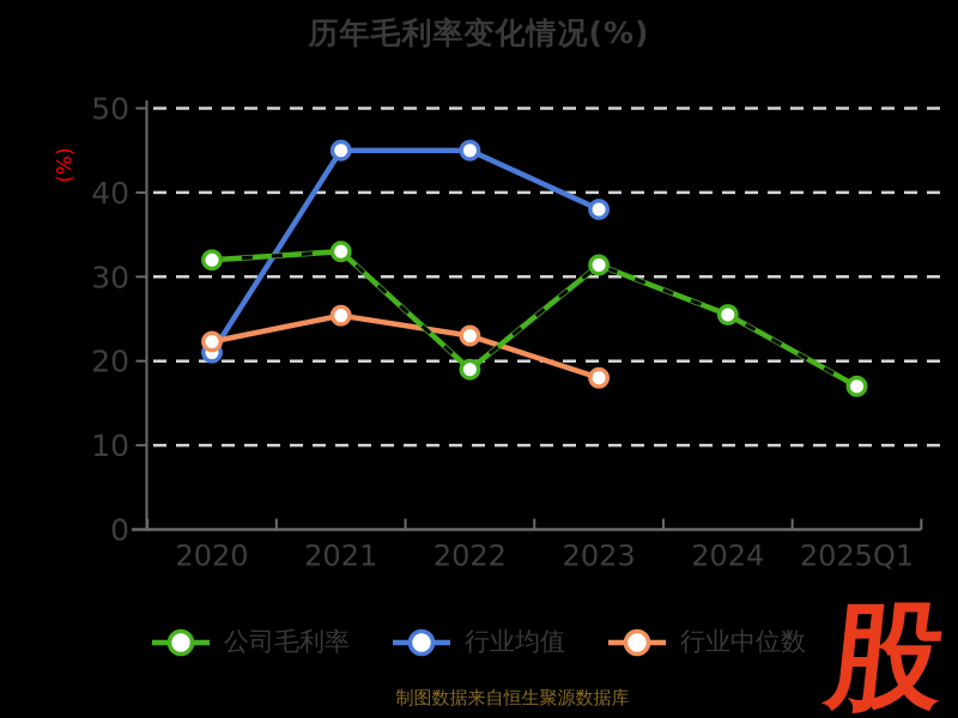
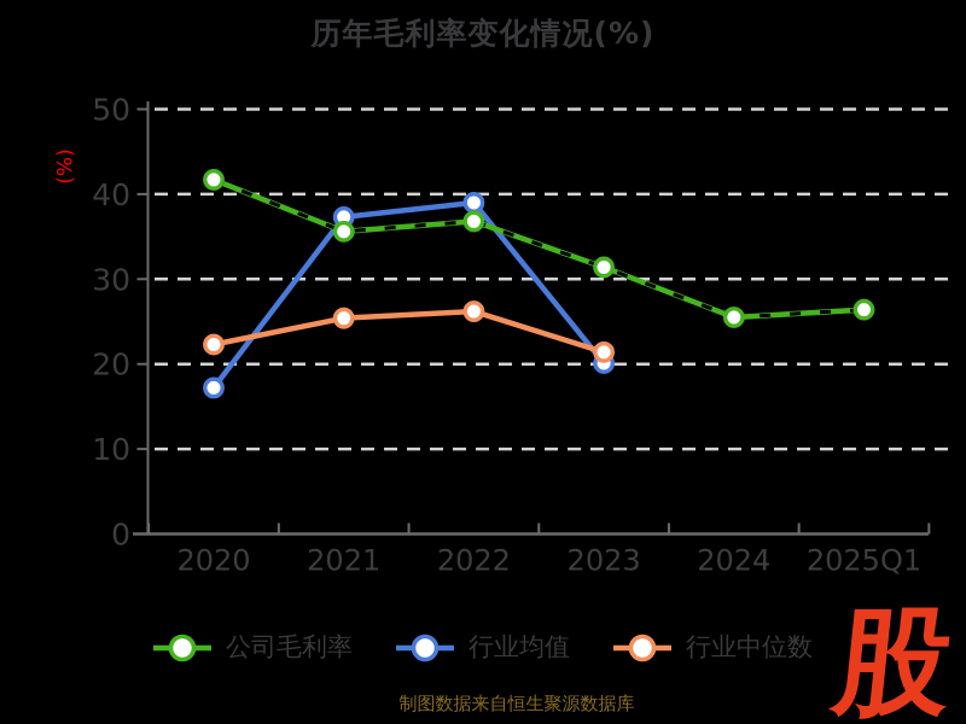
公司毛利率/2020: 32 -> 42
行业均值/2020: 21 -> 17
公司毛利率/2021: 33 -> 36
行业均值/2021: 45 -> 37
公司毛利率/2022: 19 -> 37
行业均值/2022: 45 -> 39
行业中位数/2022: 23 -> 26
行业均值/2023: 38 -> 20
行业中位数/2023: 18 -> 21
公司毛利率/2025Q1: 17 -> 26
